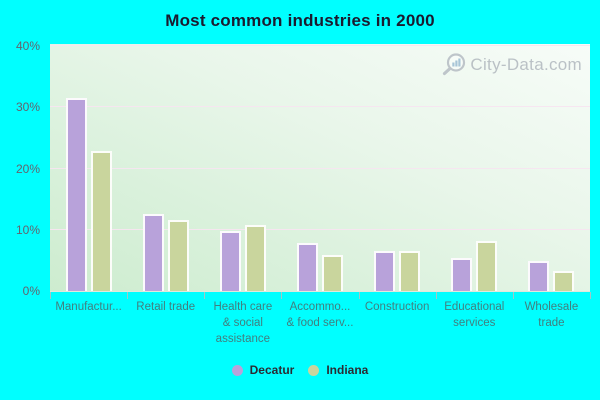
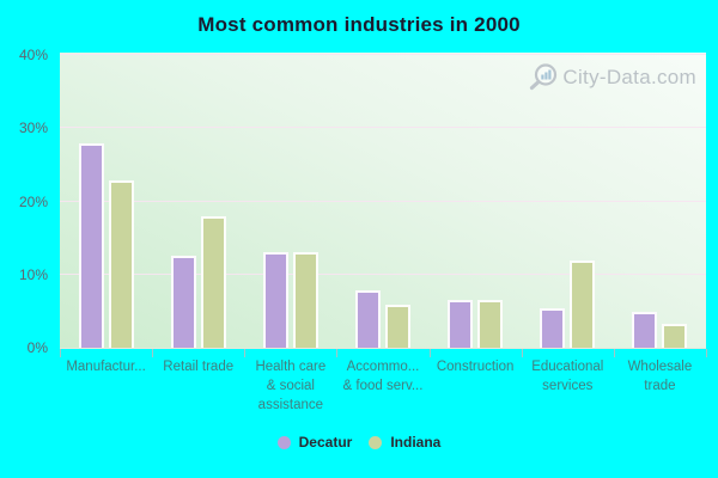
Decatur/Manufactur...: 32% -> 28%
Indiana/Retail trade: 12% -> 18%
Decatur/Health care & social assistance: 10% -> 13%
Indiana/Health care & social assistance: 11% -> 13%
Indiana/Educational services: 8% -> 12%
